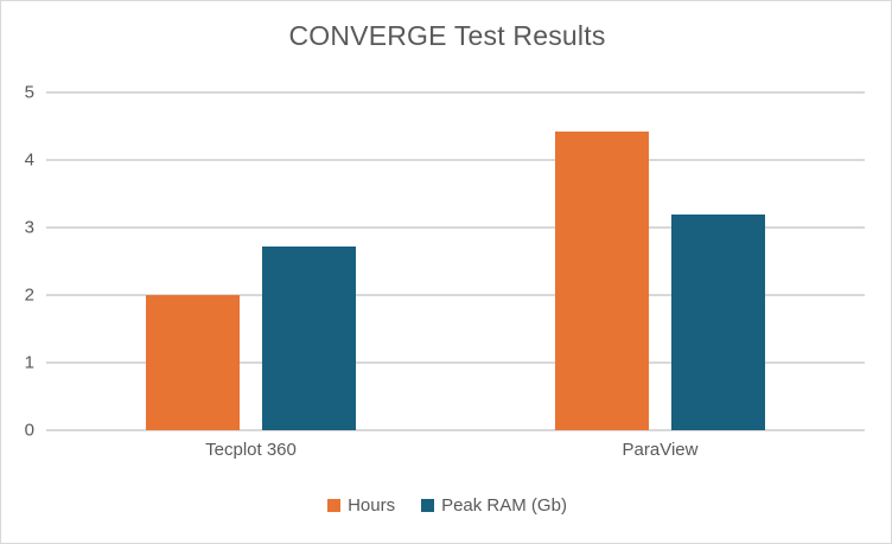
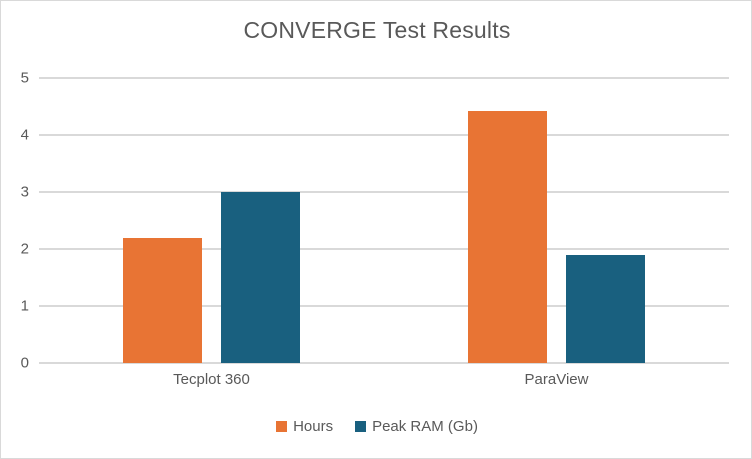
Hours/Tecplot 360: 2.0 -> 2.2
Peak RAM (Gb)/Tecplot 360: 2.7 -> 3.0
Peak RAM (Gb)/ParaView: 3.2 -> 1.9
